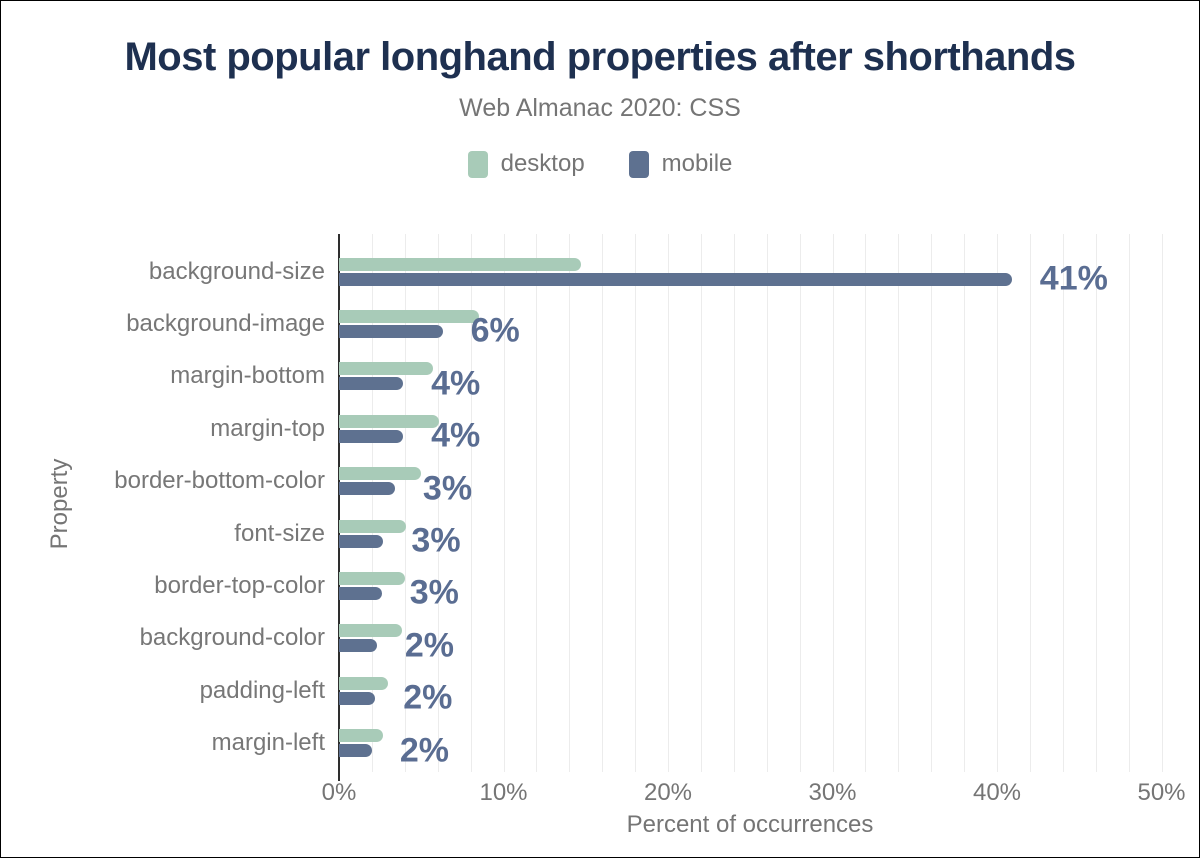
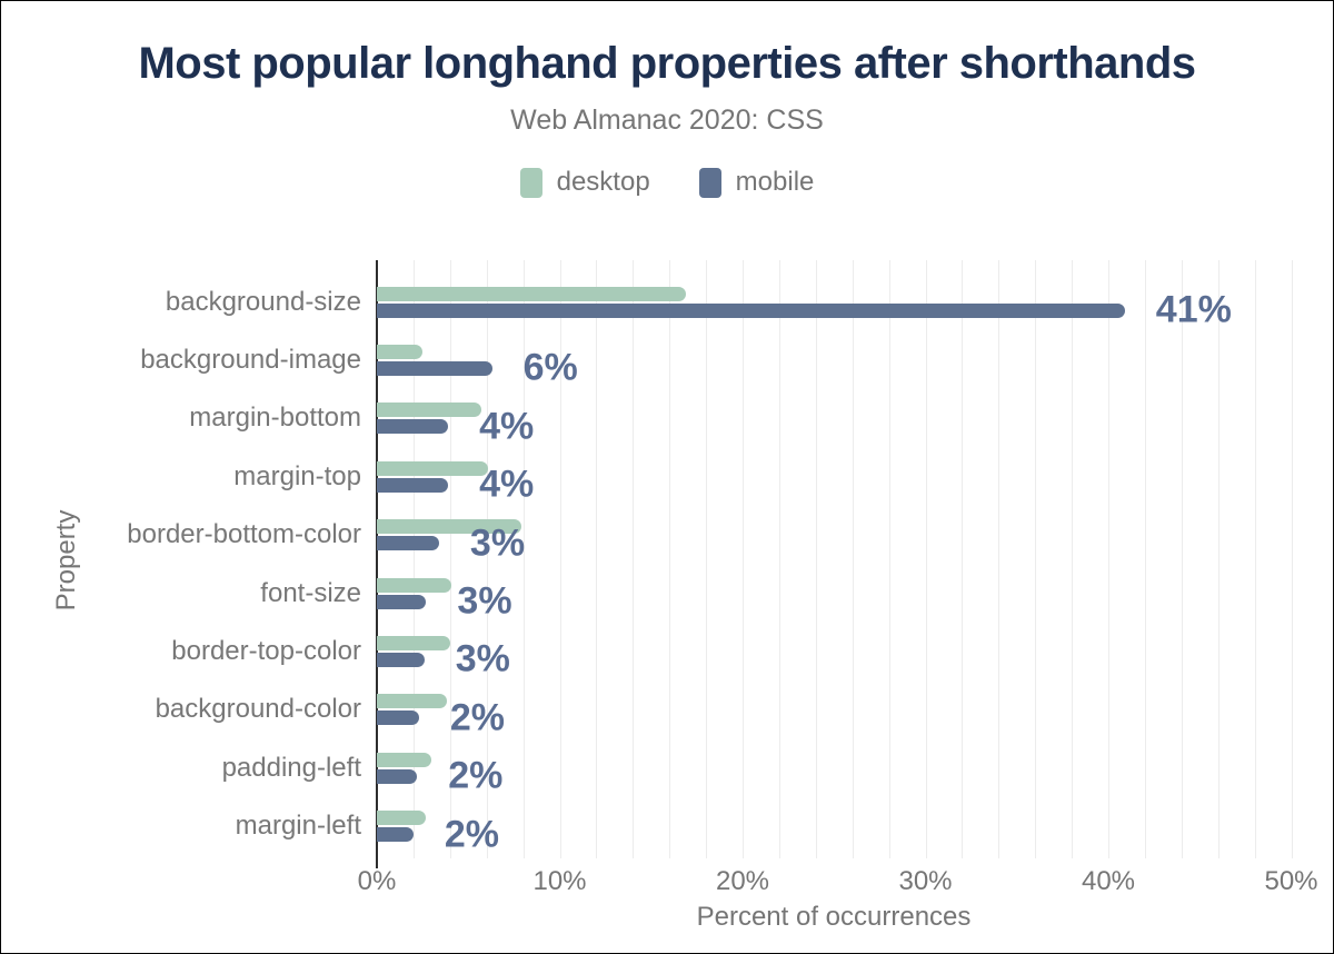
desktop/background-size: 14.7% -> 16.9%
desktop/background-image: 8.5% -> 2.5%
desktop/border-bottom-color: 5.0% -> 7.9%
